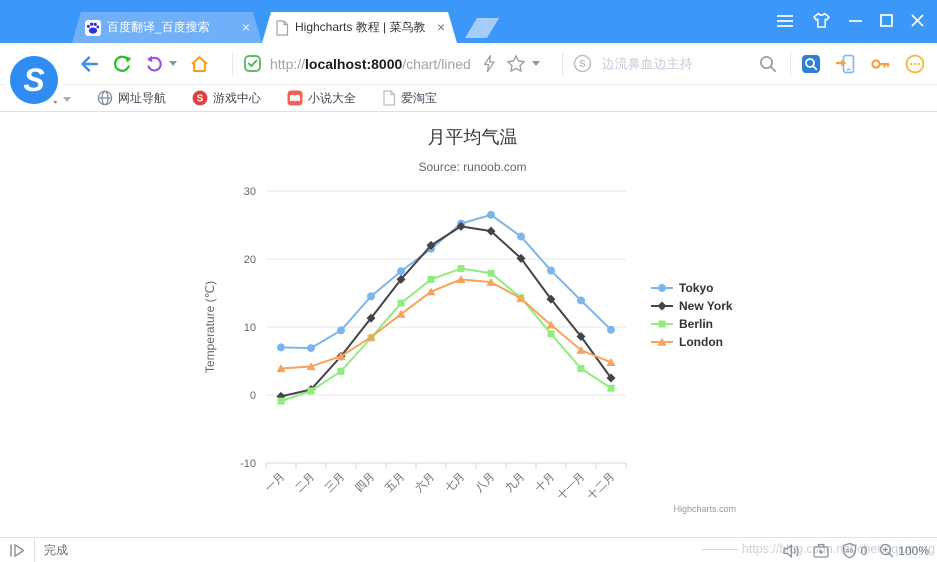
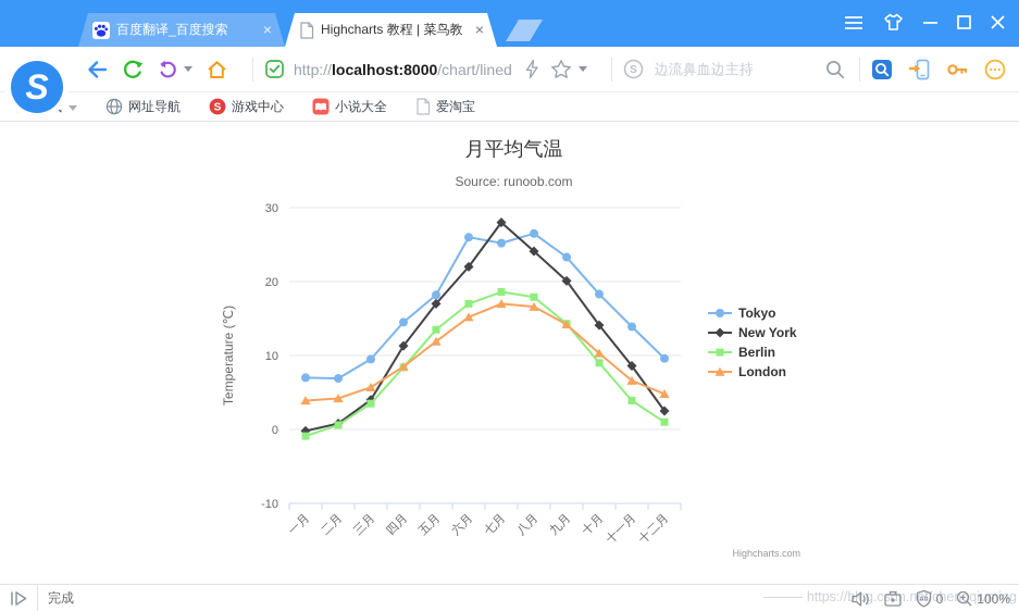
New York/三月: 6 -> 4
Tokyo/六月: 22 -> 26
New York/七月: 25 -> 28
